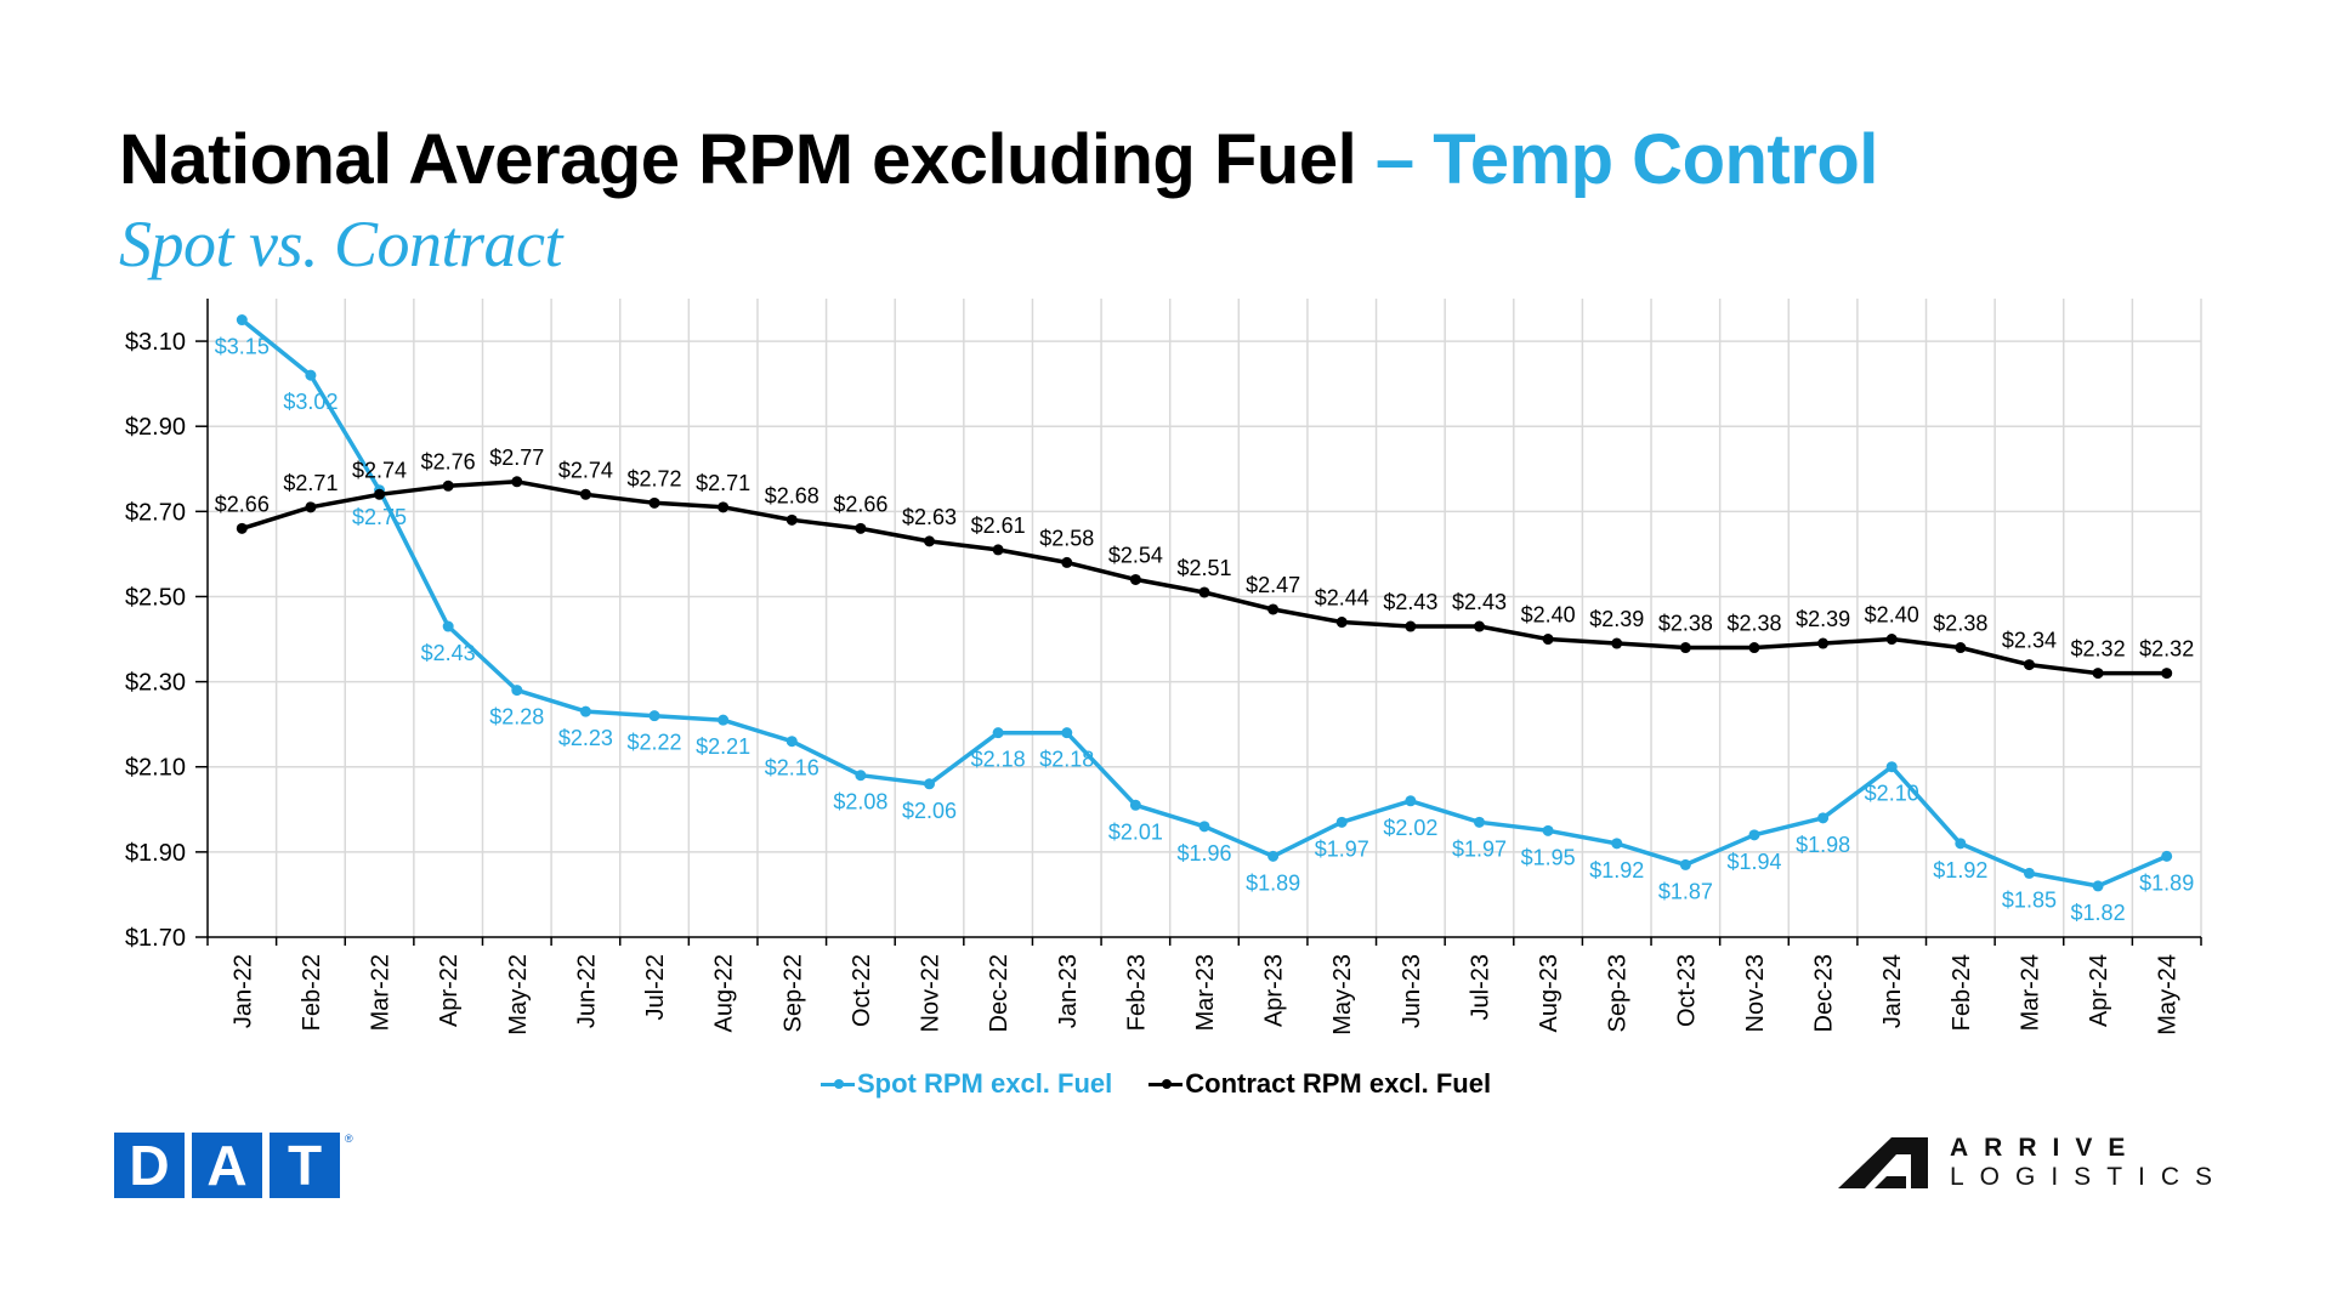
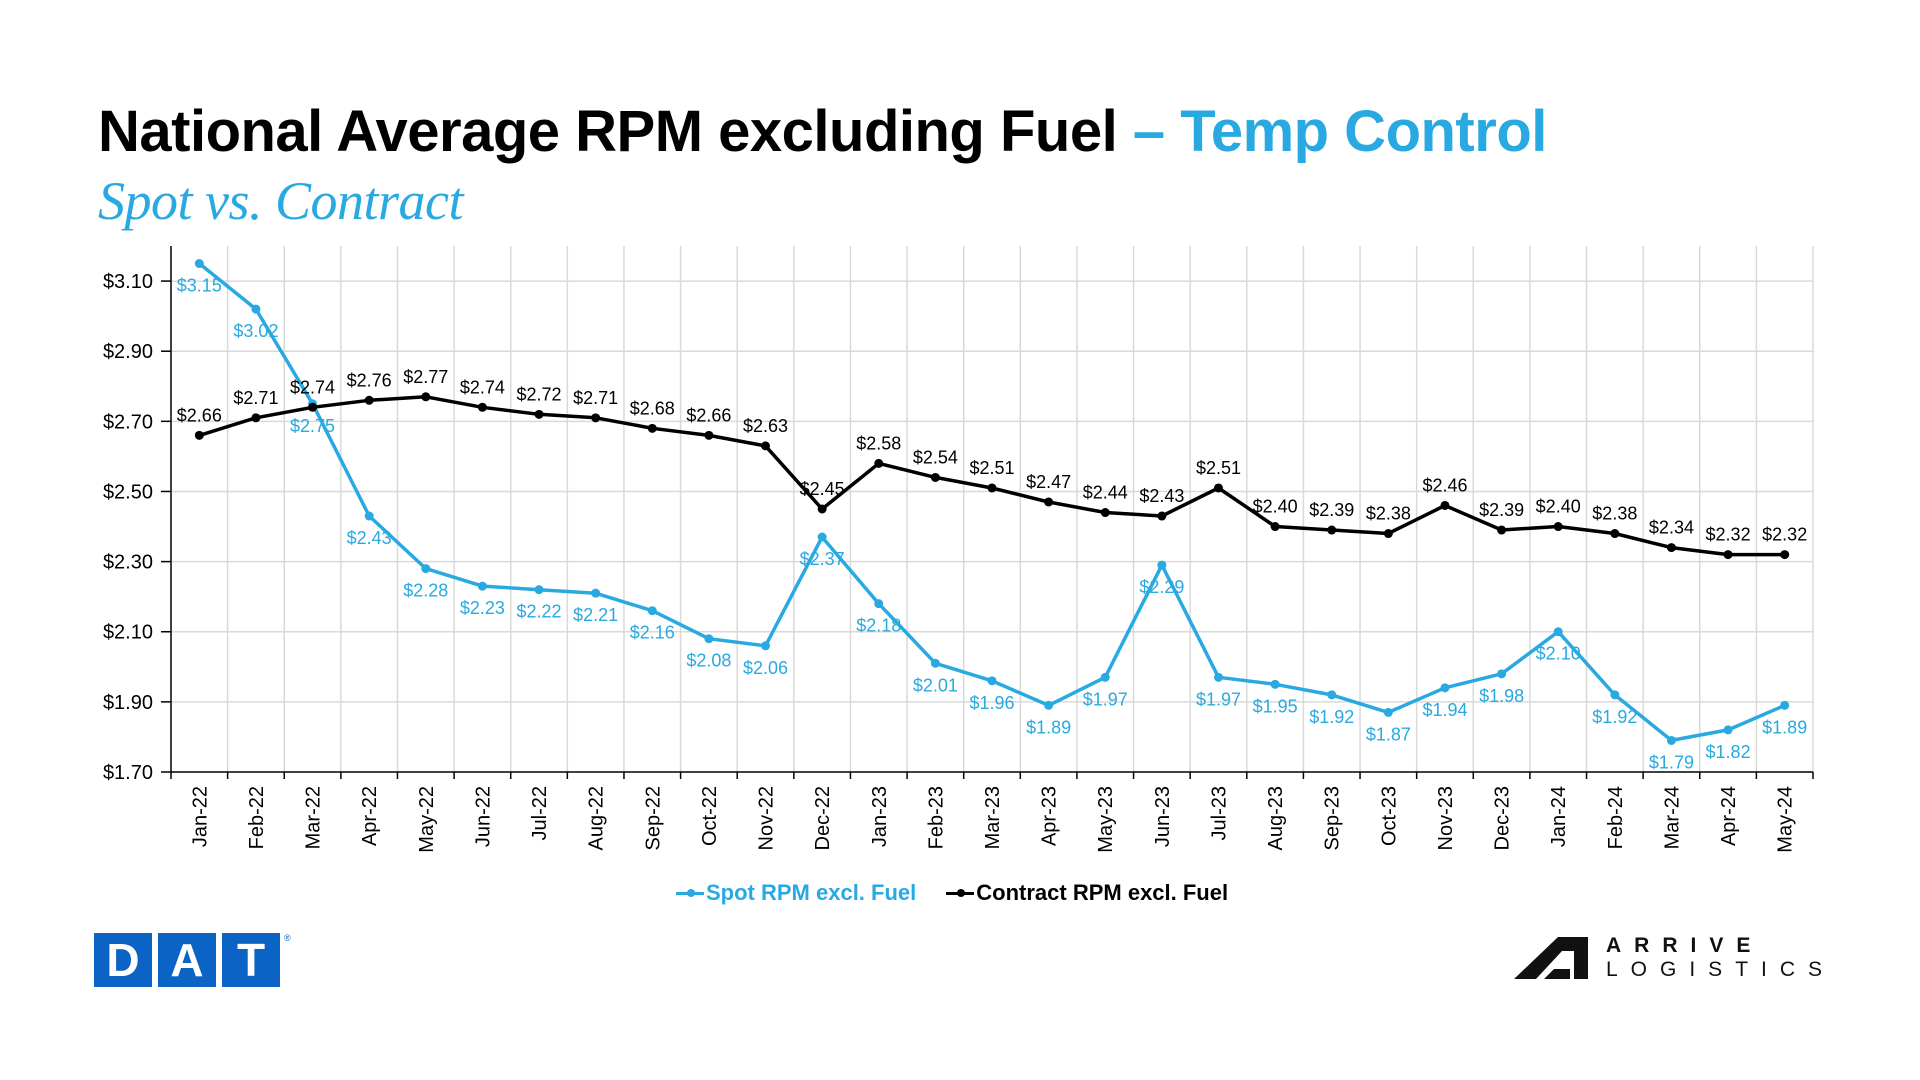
Spot RPM excl. Fuel/Dec-22: $2.18 -> $2.37
Contract RPM excl. Fuel/Dec-22: $2.61 -> $2.45
Spot RPM excl. Fuel/Jun-23: $2.02 -> $2.29
Contract RPM excl. Fuel/Jul-23: $2.43 -> $2.51
Contract RPM excl. Fuel/Nov-23: $2.38 -> $2.46
Spot RPM excl. Fuel/Mar-24: $1.85 -> $1.79
